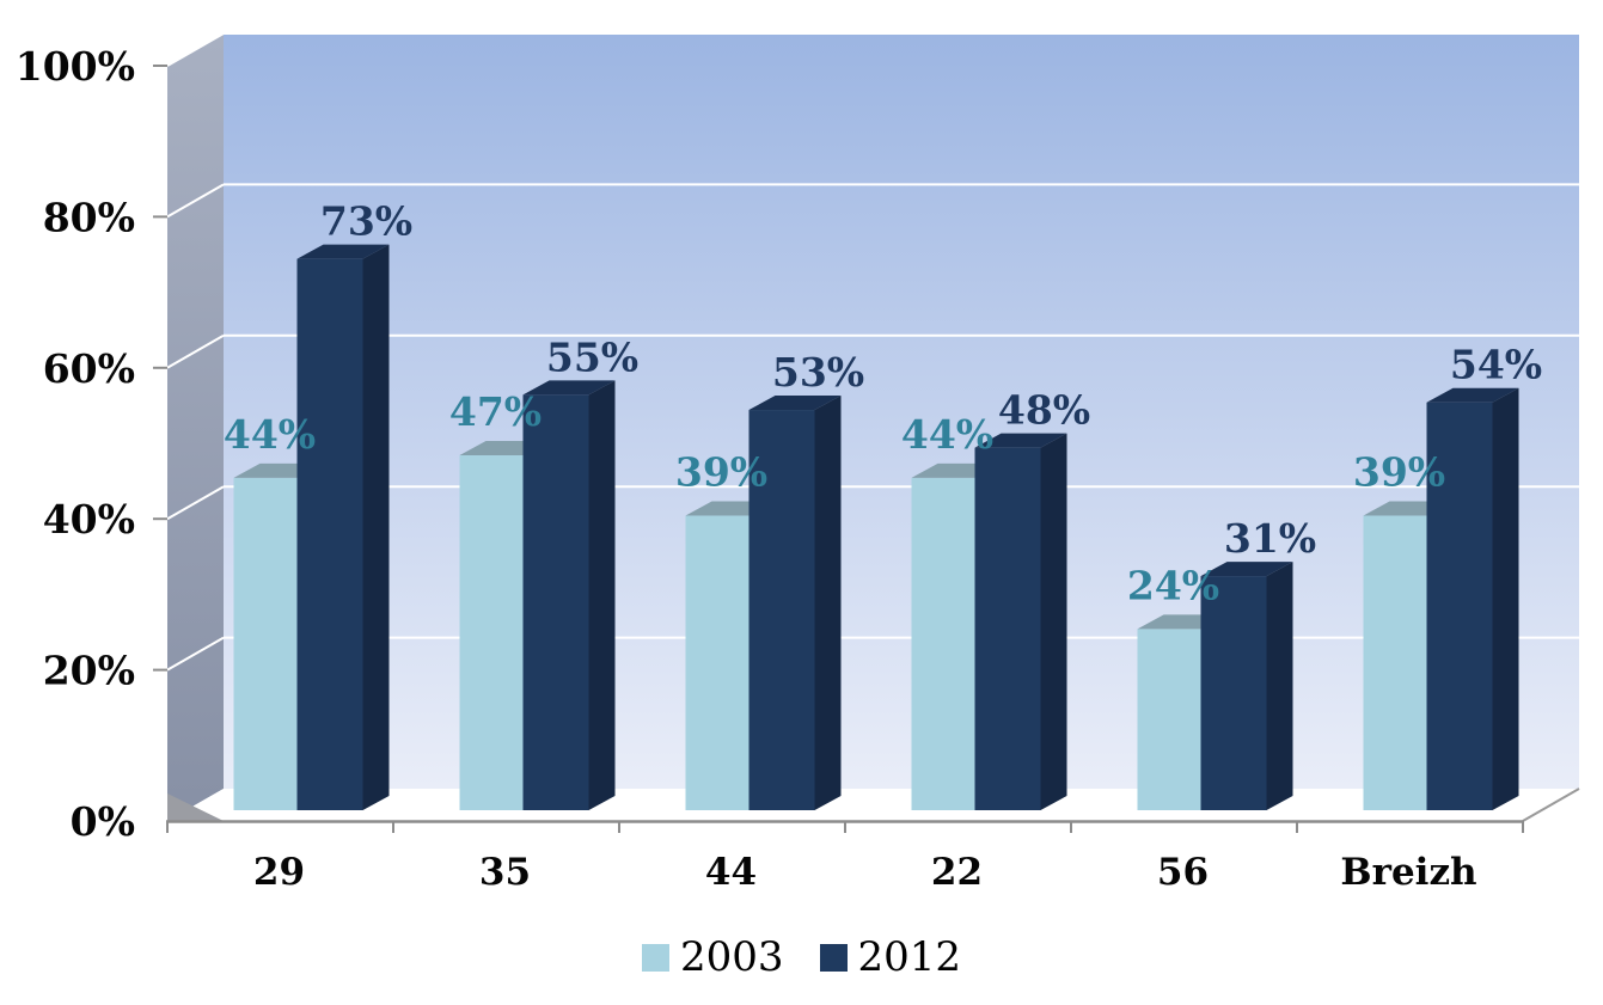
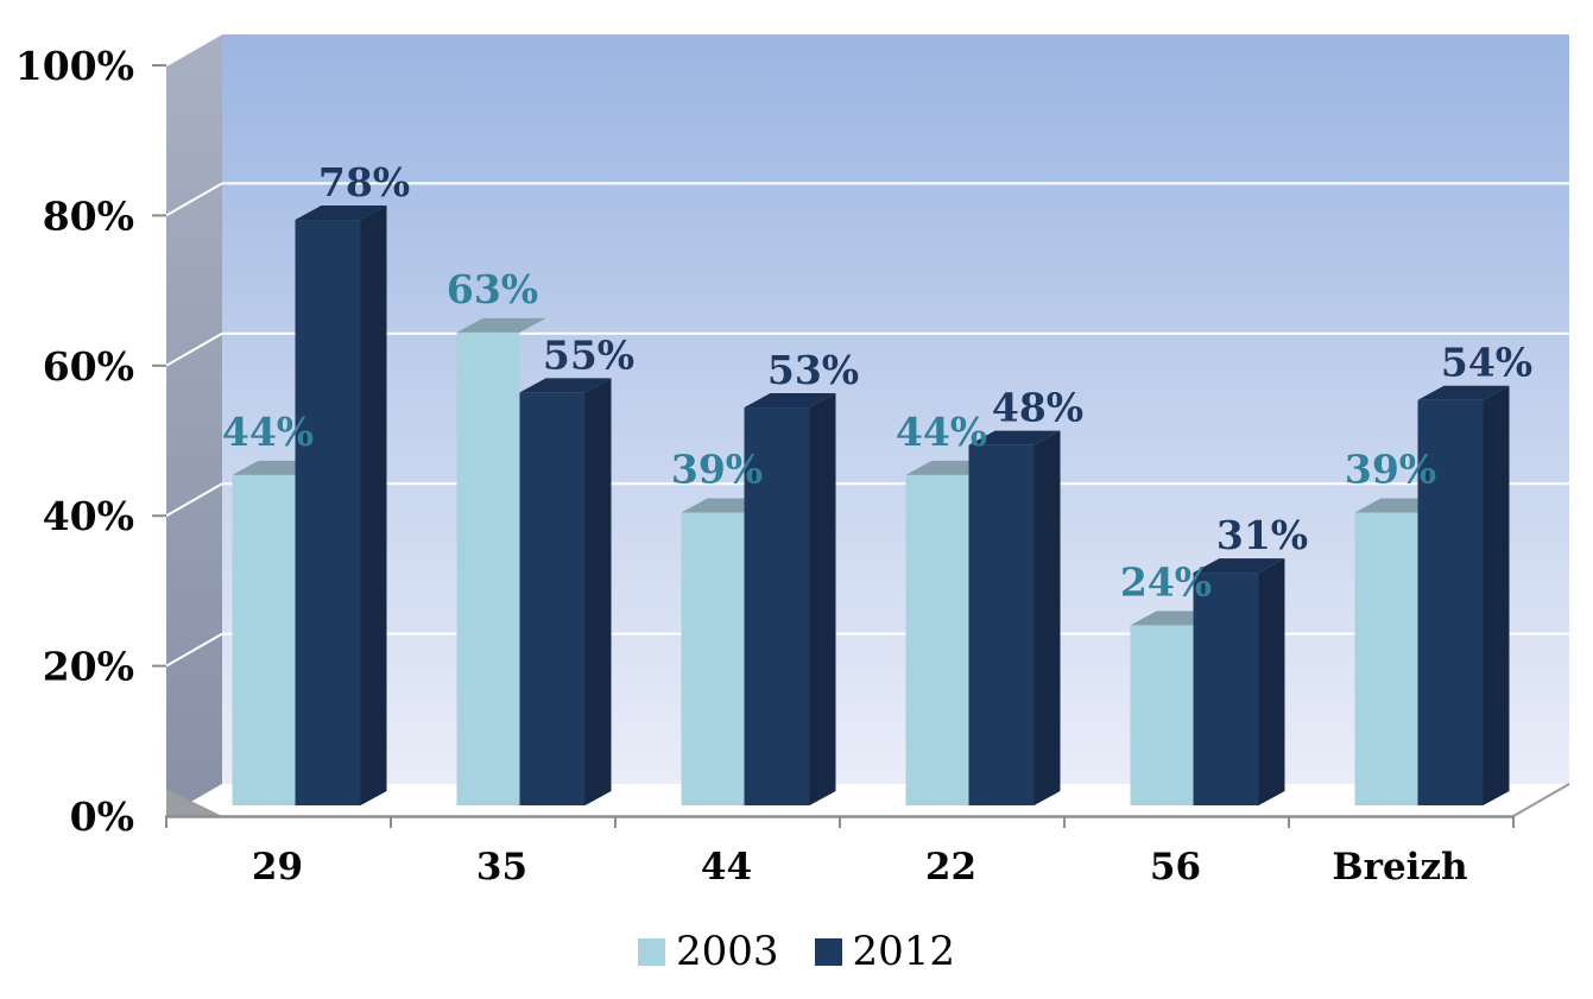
2012/29: 73% -> 78%
2003/35: 47% -> 63%
